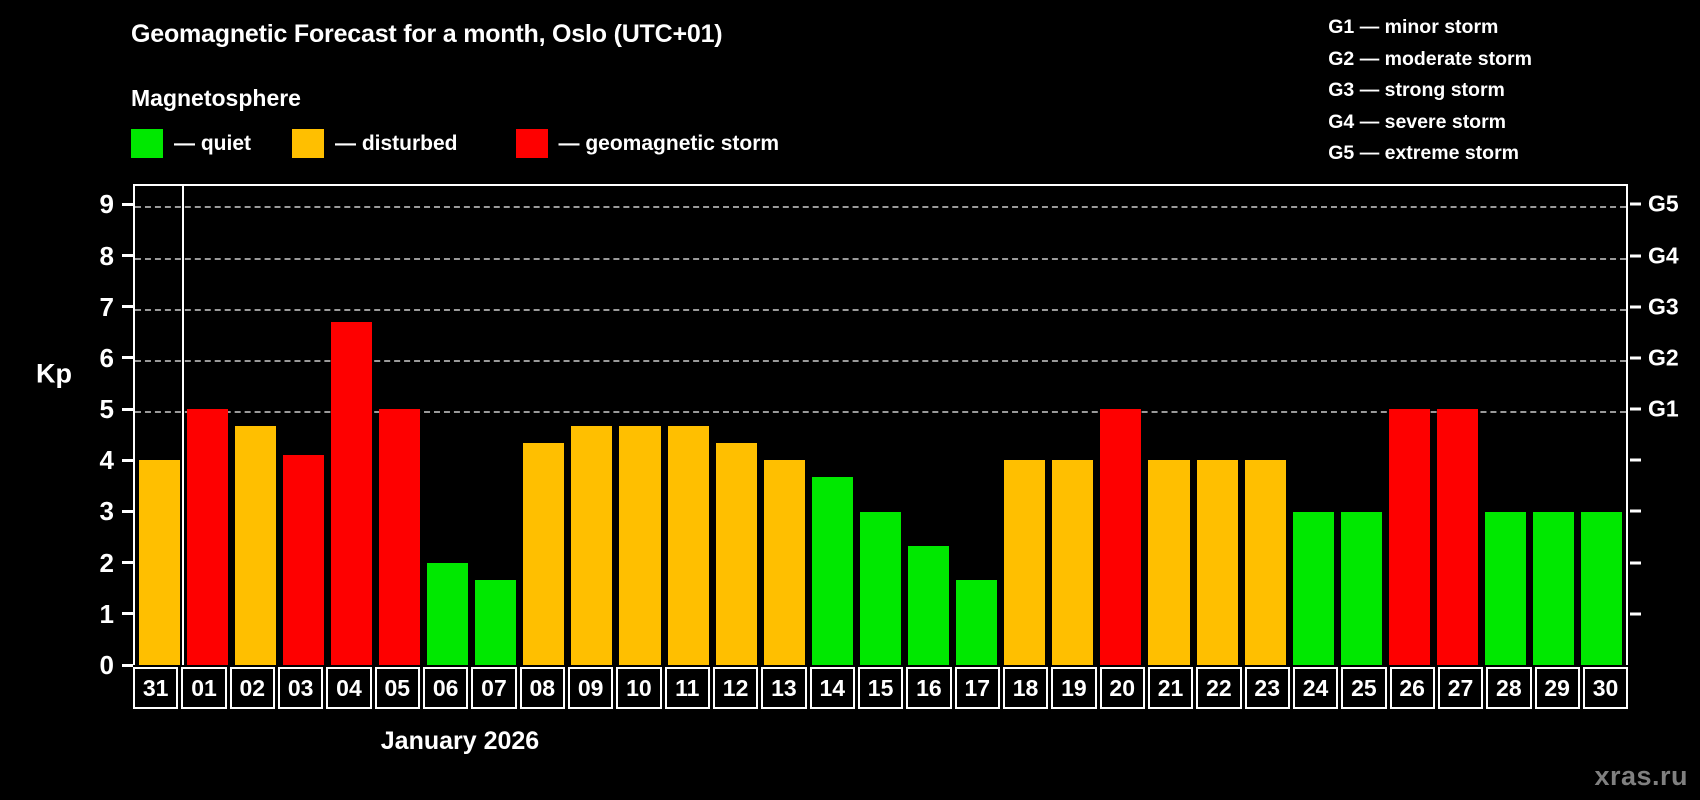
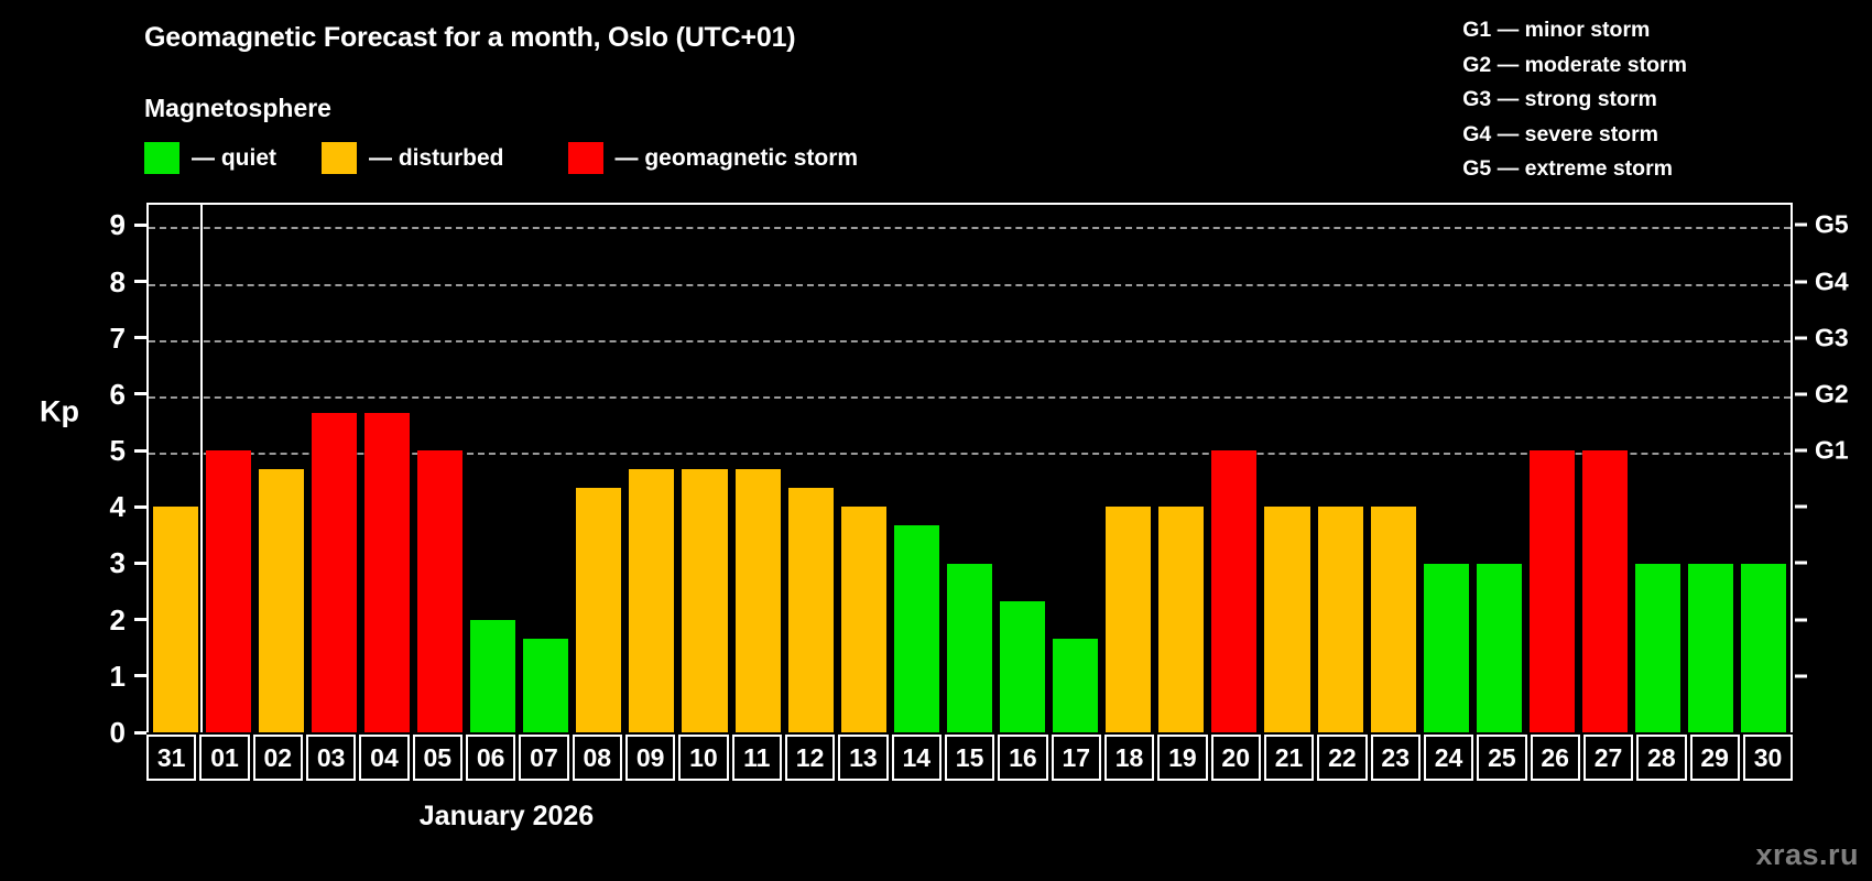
03: 4.1 -> 5.7
04: 6.7 -> 5.7
